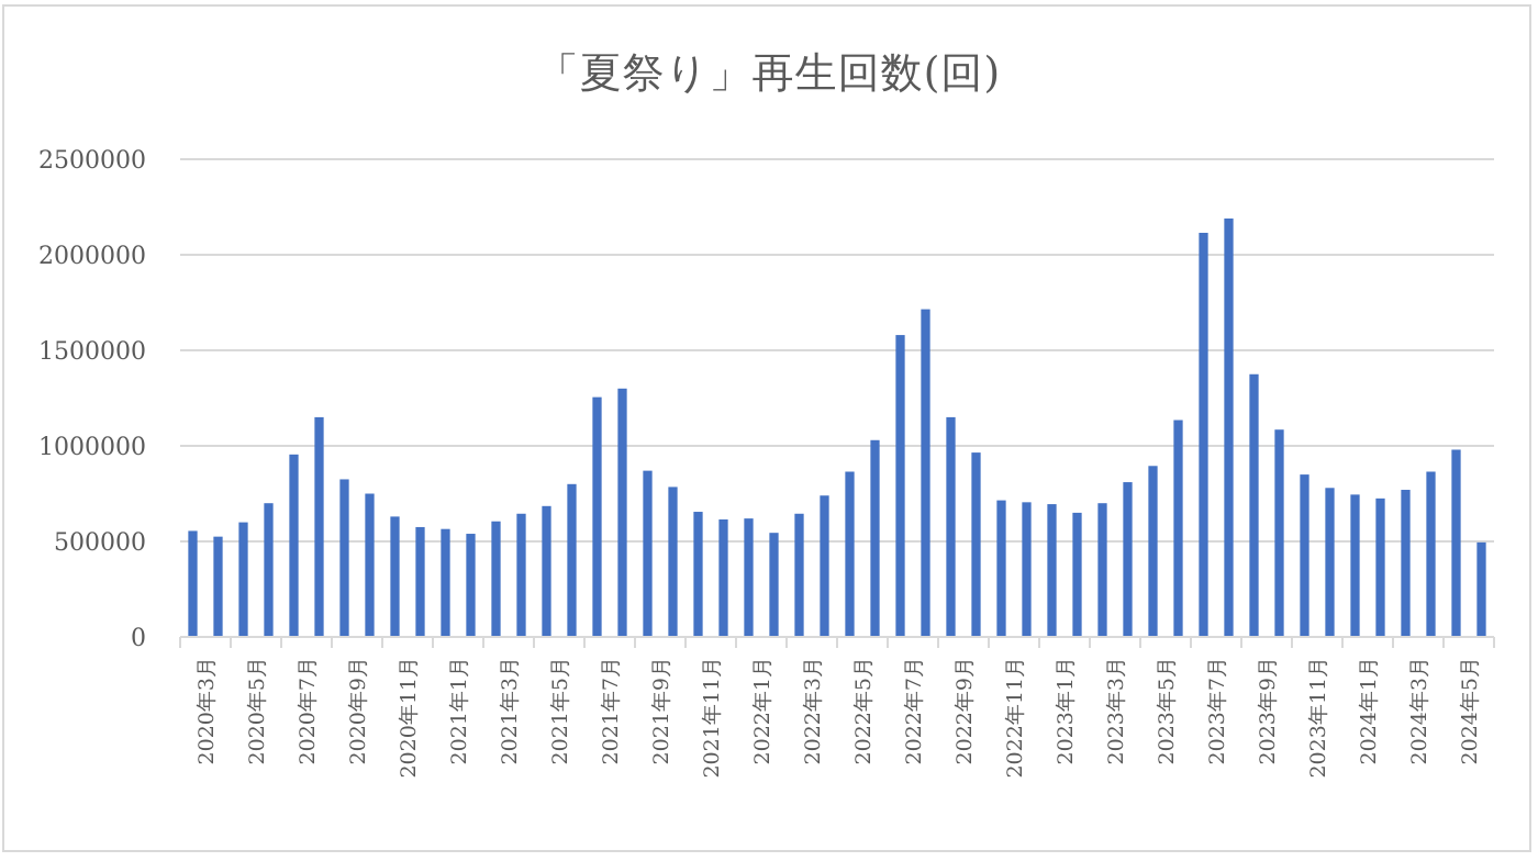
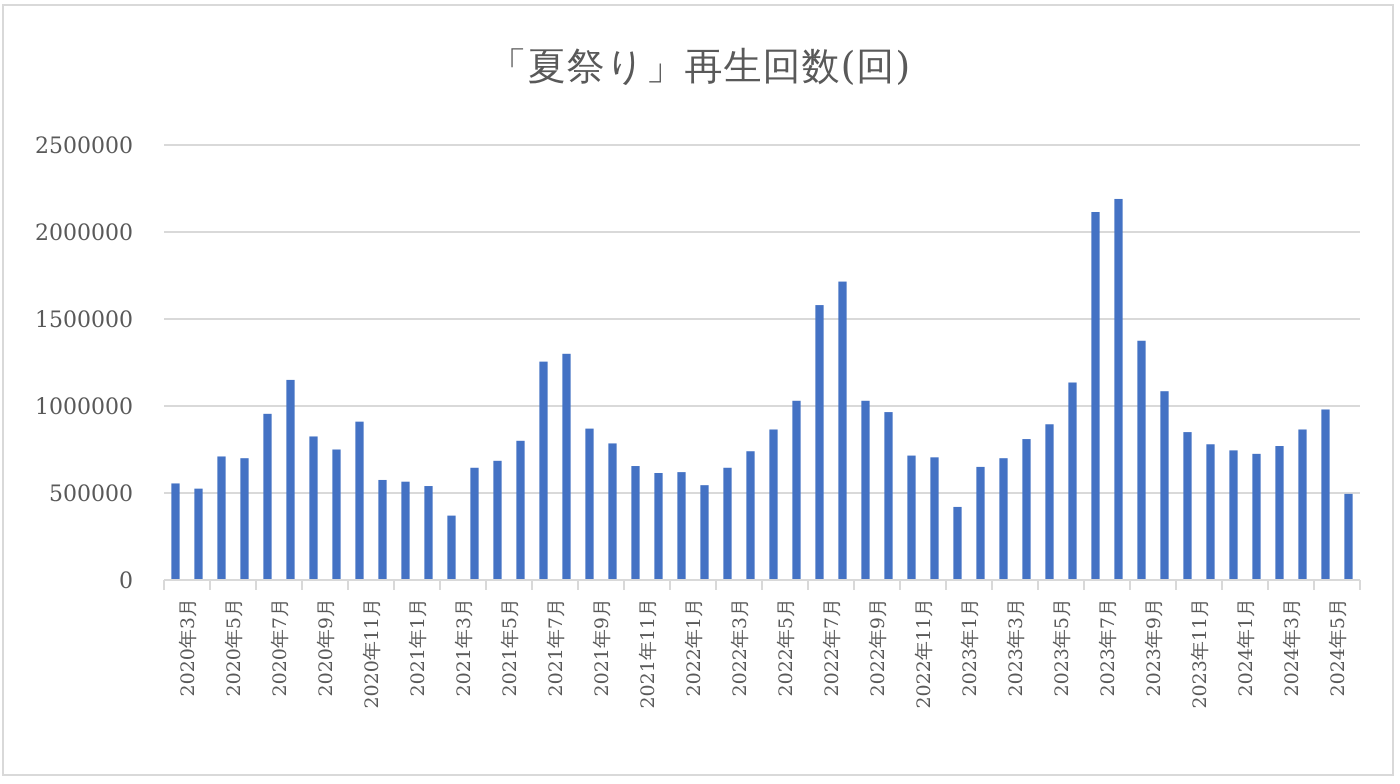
2020年5月: 600000 -> 710000
2020年11月: 630000 -> 910000
2021年3月: 600000 -> 370000
2022年9月: 1150000 -> 1030000
2023年1月: 700000 -> 420000
